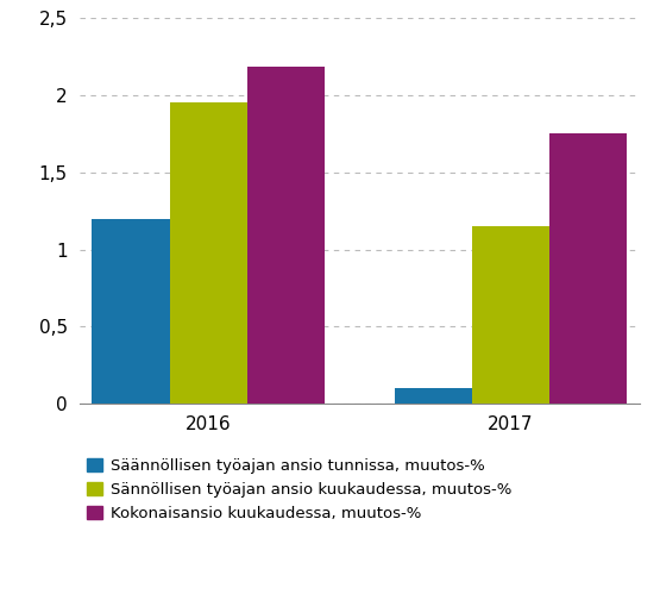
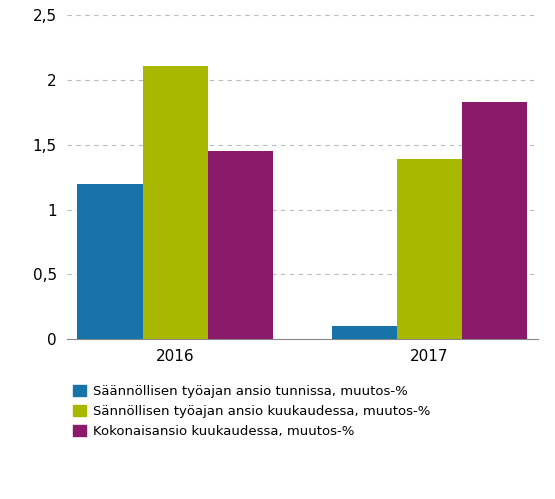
Sännöllisen työajan ansio kuukaudessa, muutos-%/2016: 1,95 -> 2,11
Kokonaisansio kuukaudessa, muutos-%/2016: 2,18 -> 1,45
Sännöllisen työajan ansio kuukaudessa, muutos-%/2017: 1,15 -> 1,39
Kokonaisansio kuukaudessa, muutos-%/2017: 1,75 -> 1,83
